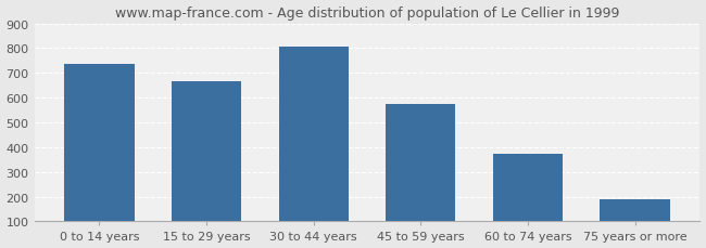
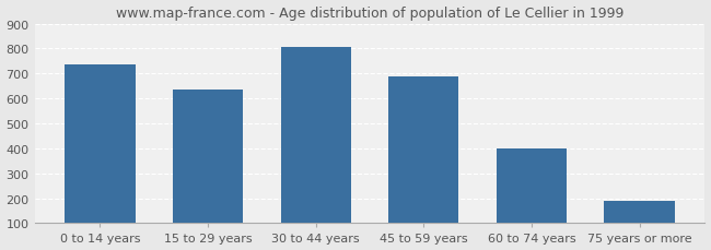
15 to 29 years: 665 -> 635
45 to 59 years: 575 -> 688
60 to 74 years: 375 -> 401
